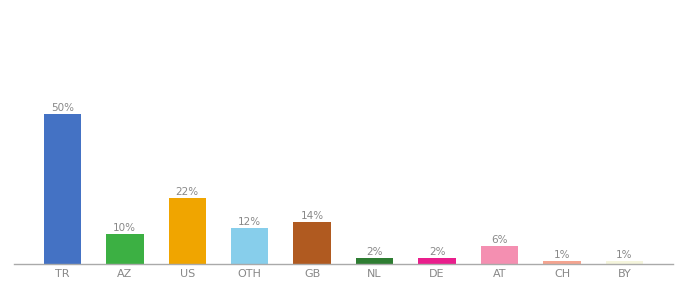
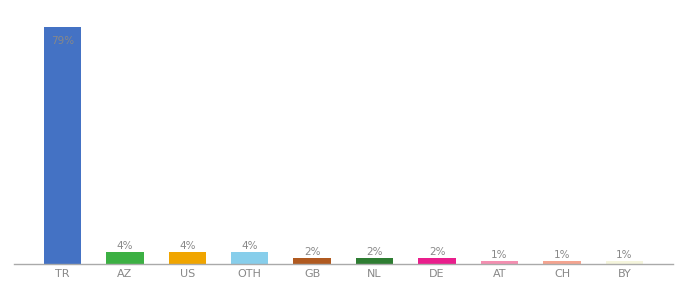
TR: 50% -> 79%
AZ: 10% -> 4%
US: 22% -> 4%
OTH: 12% -> 4%
GB: 14% -> 2%
AT: 6% -> 1%
